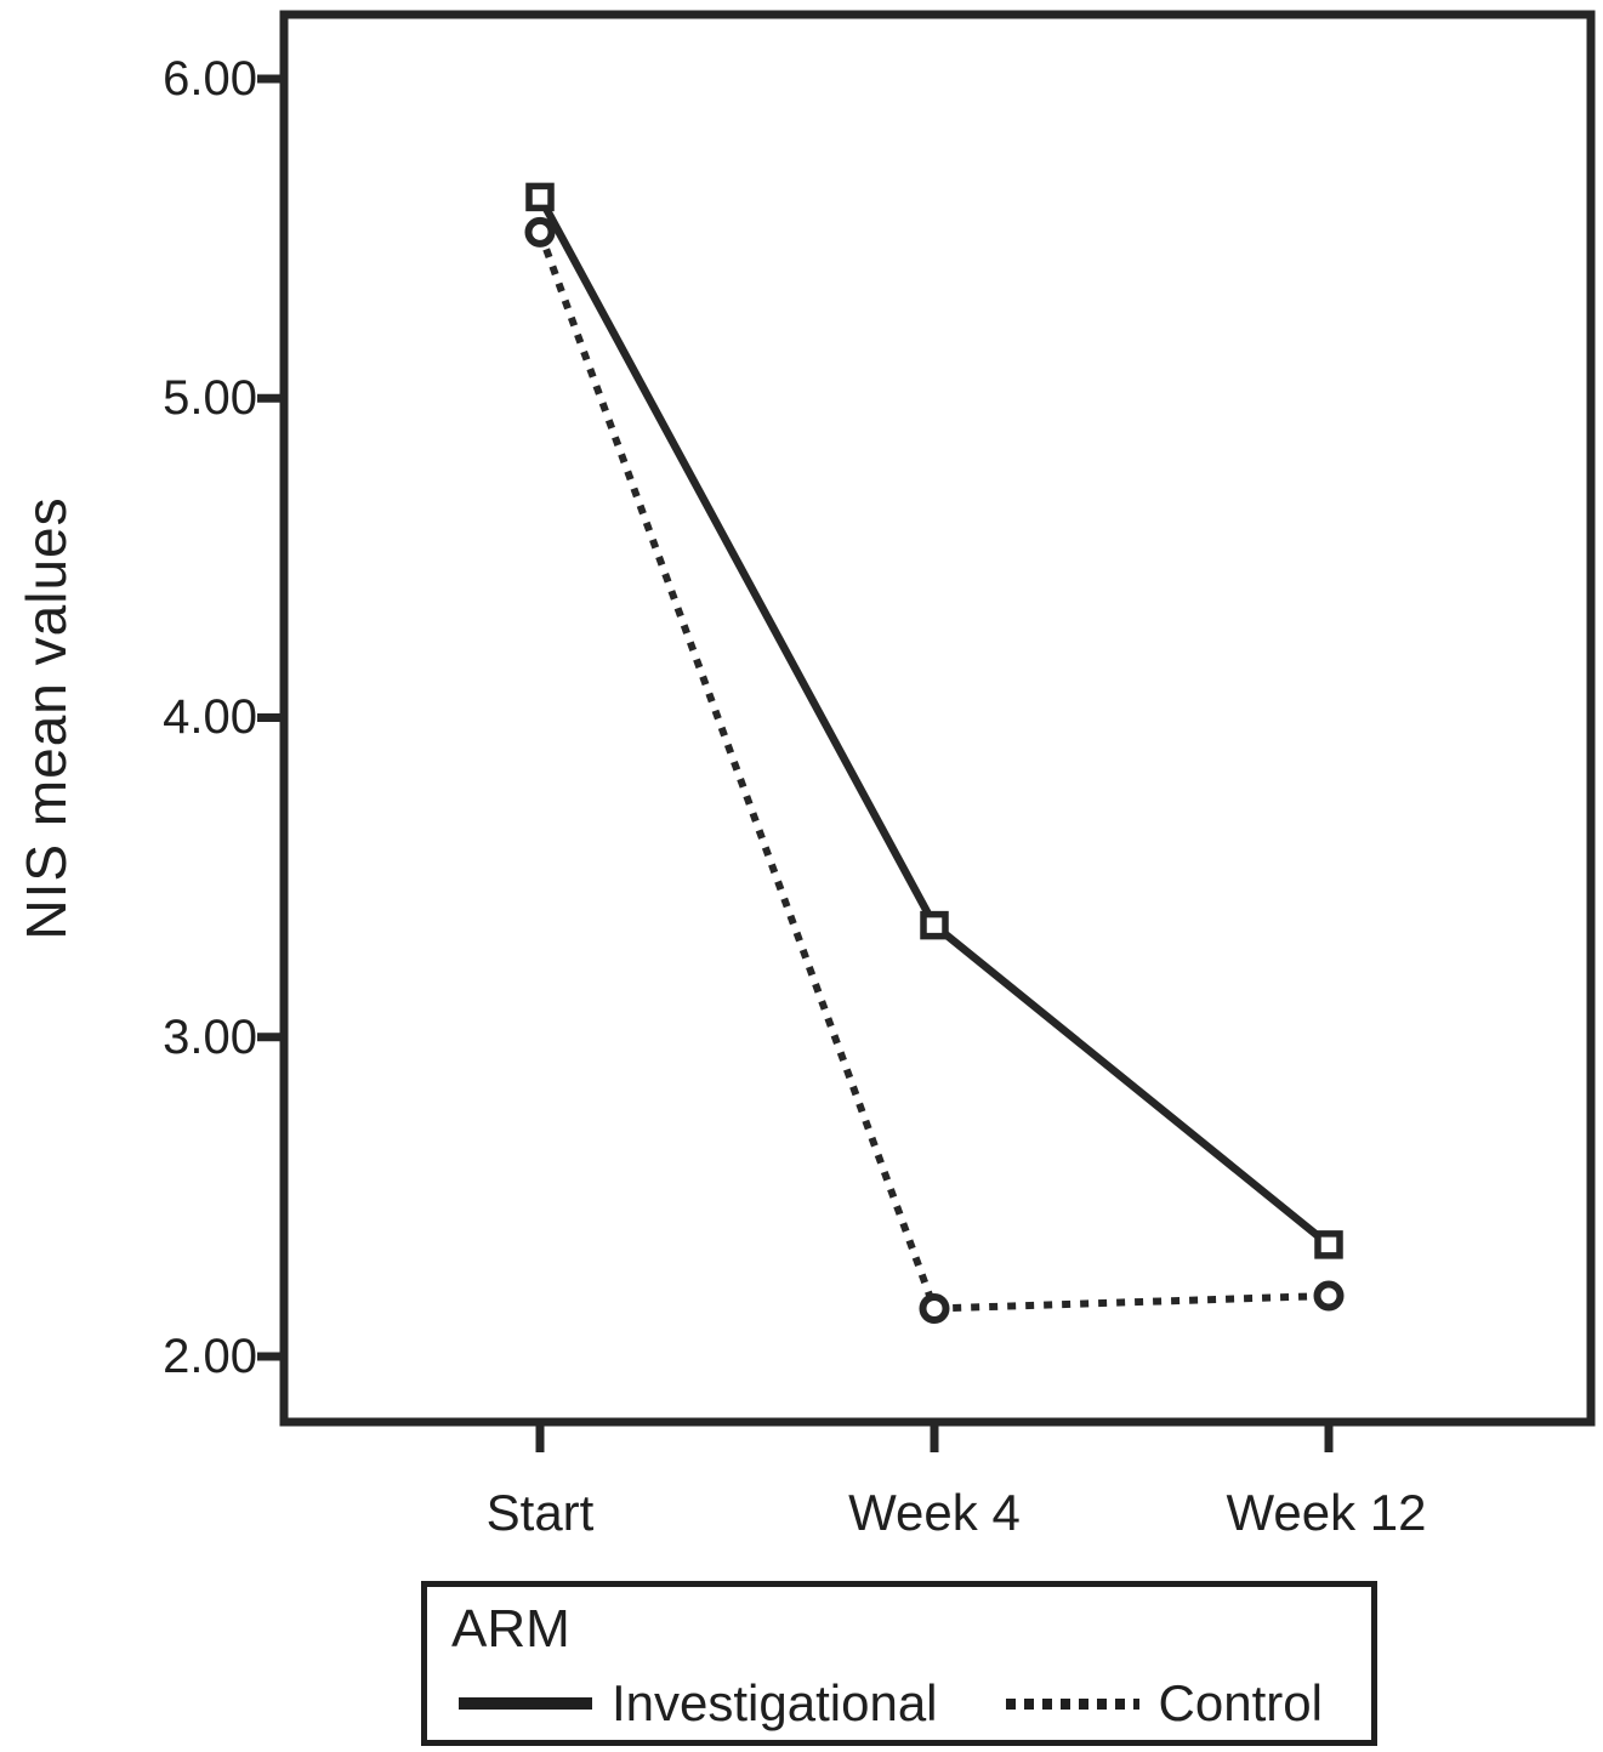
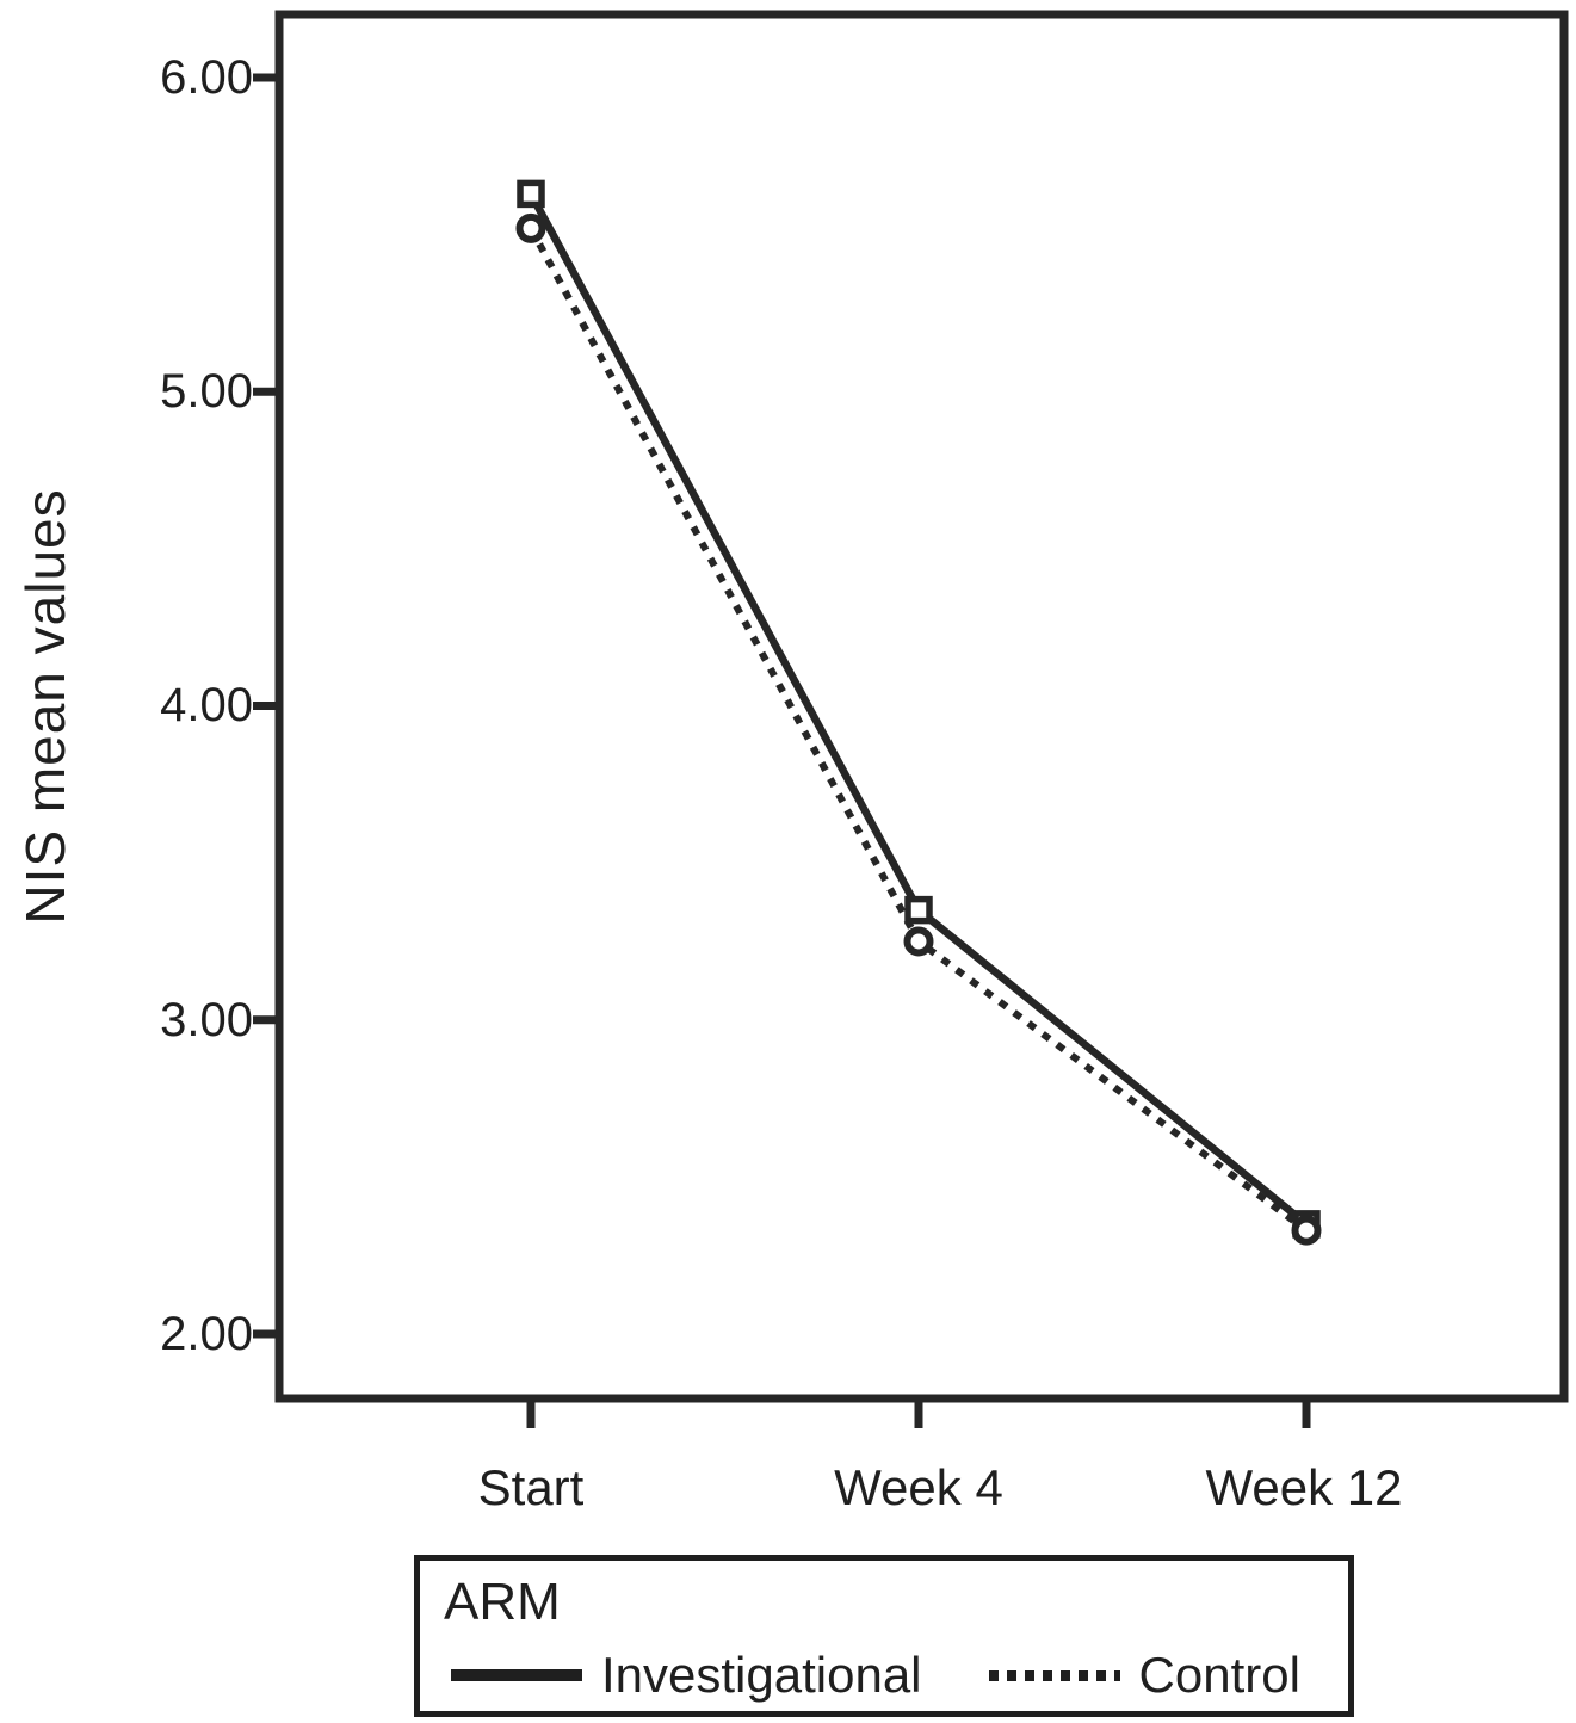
Control/Week 4: 2.15 -> 3.25
Control/Week 12: 2.19 -> 2.33
